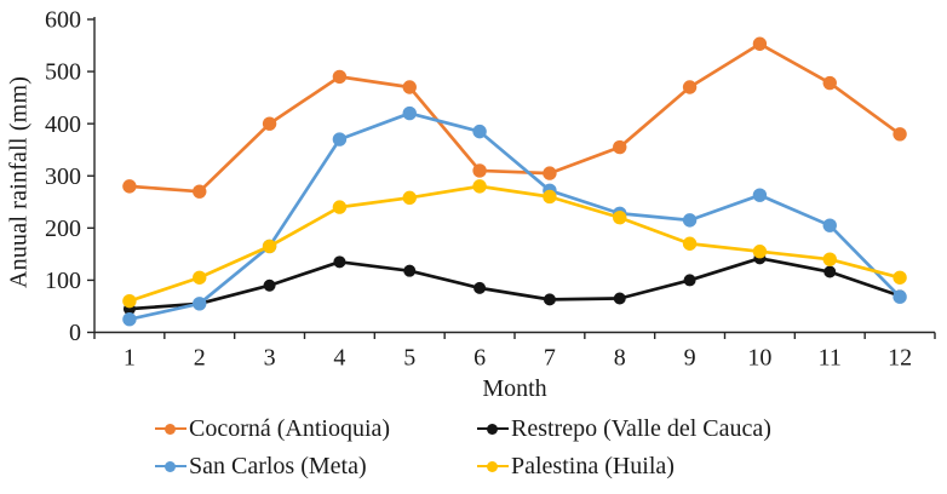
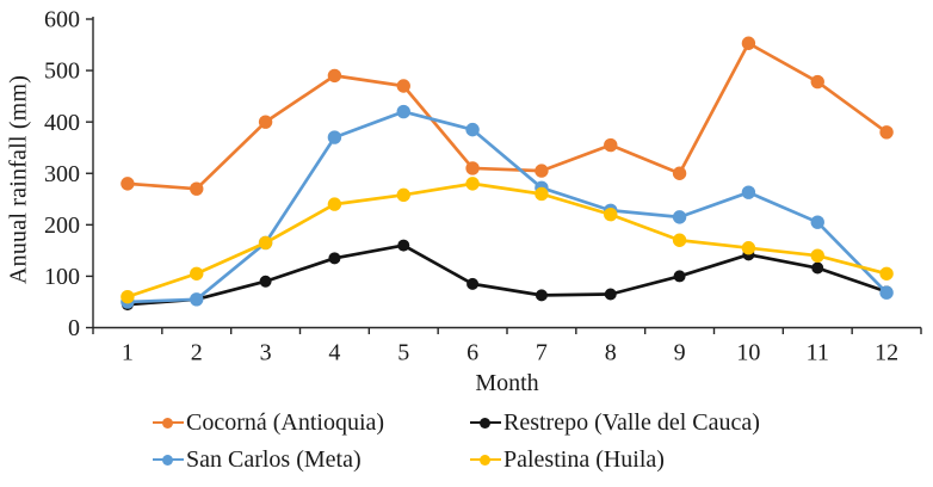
San Carlos (Meta)/1: 20 -> 50
Restrepo (Valle del Cauca)/5: 120 -> 160
Cocorná (Antioquia)/9: 470 -> 300
